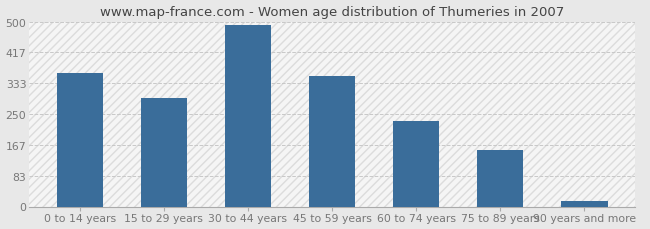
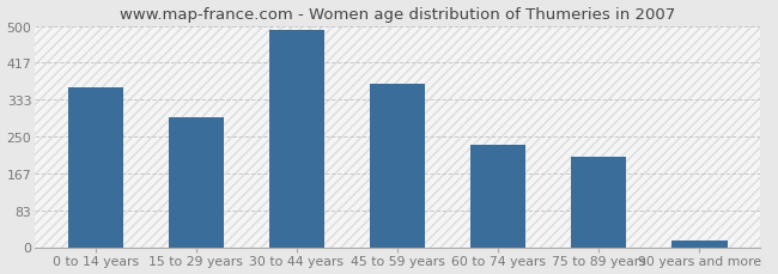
45 to 59 years: 352 -> 370
75 to 89 years: 152 -> 205
